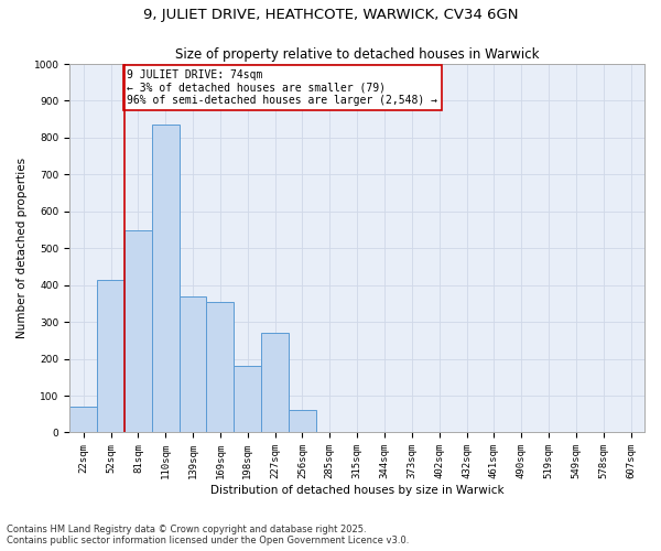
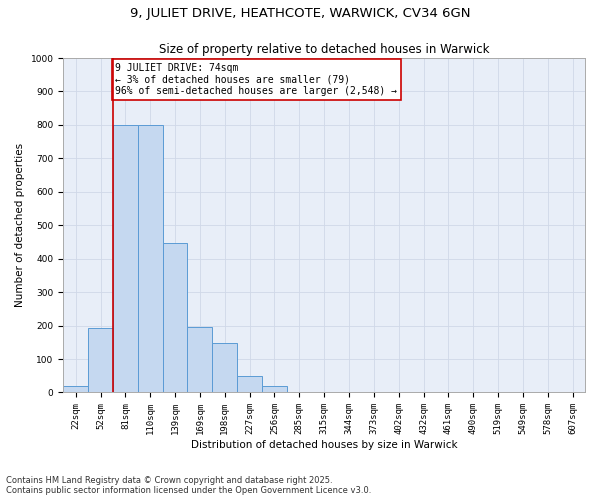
22sqm: 70 -> 20
52sqm: 415 -> 193
81sqm: 550 -> 800
110sqm: 835 -> 800
139sqm: 370 -> 447
169sqm: 355 -> 197
198sqm: 180 -> 147
227sqm: 270 -> 50
256sqm: 60 -> 20
